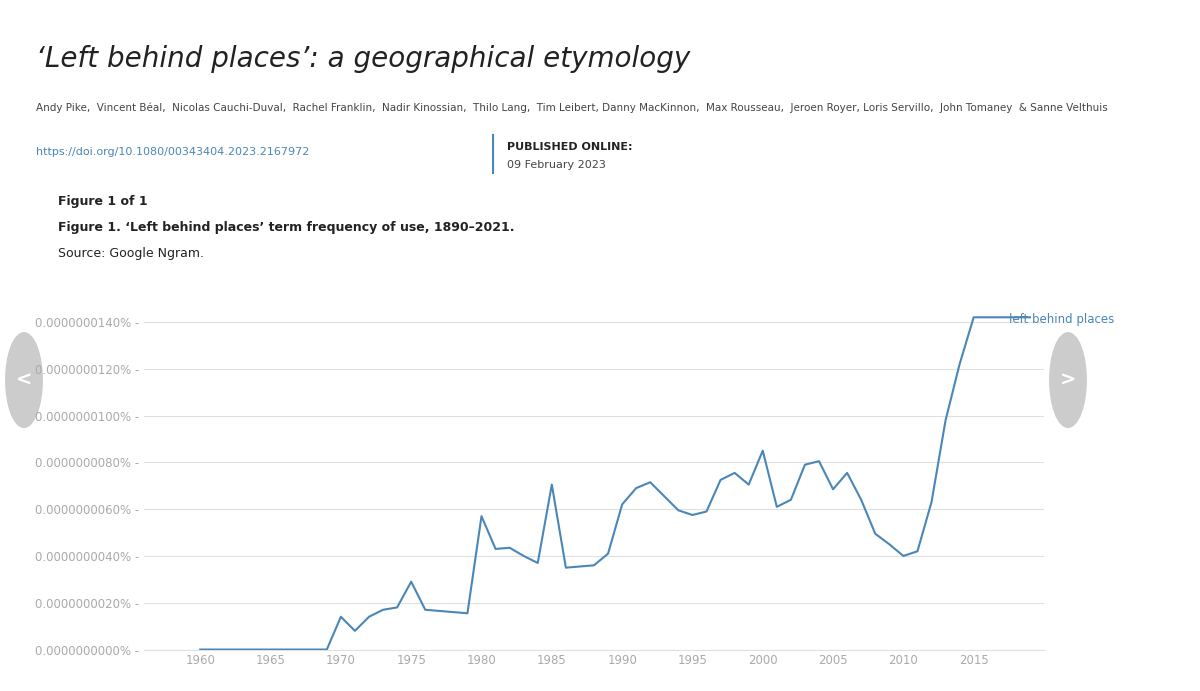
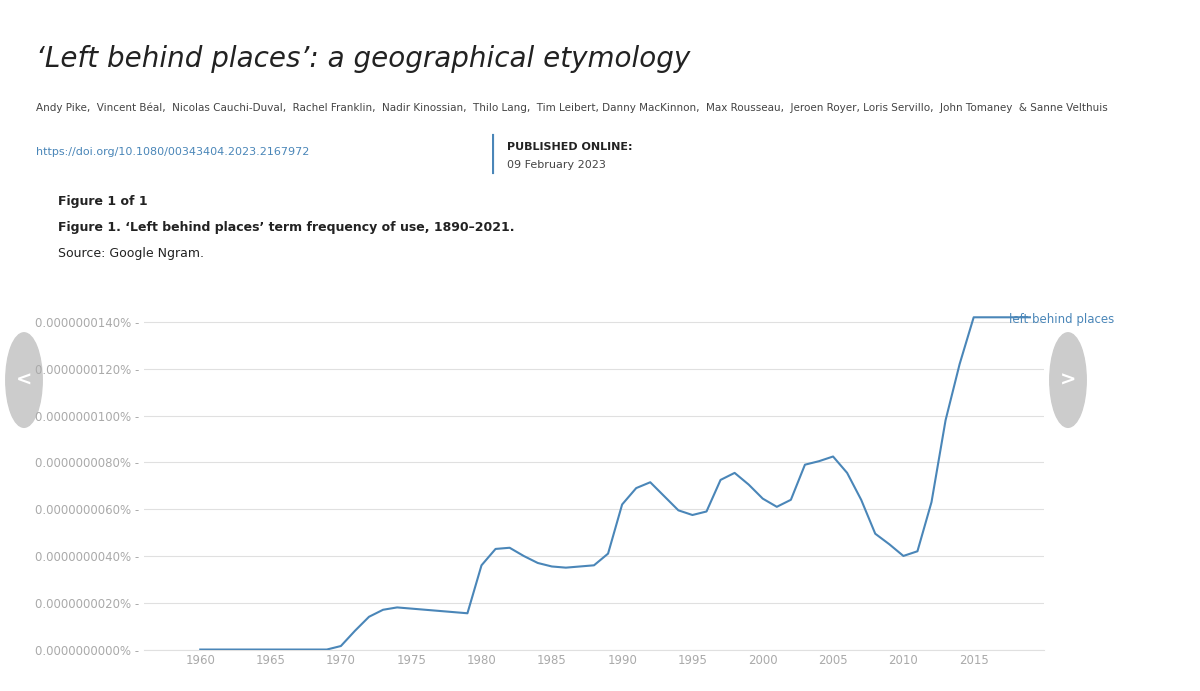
1970: 0.00000000140% - -> 0.00000000015% -
1975: 0.00000000290% - -> 0.00000000175% -
1980: 0.00000000570% - -> 0.00000000360% -
1985: 0.00000000705% - -> 0.00000000355% -
2000: 0.00000000850% - -> 0.00000000645% -
2005: 0.00000000685% - -> 0.00000000825% -
